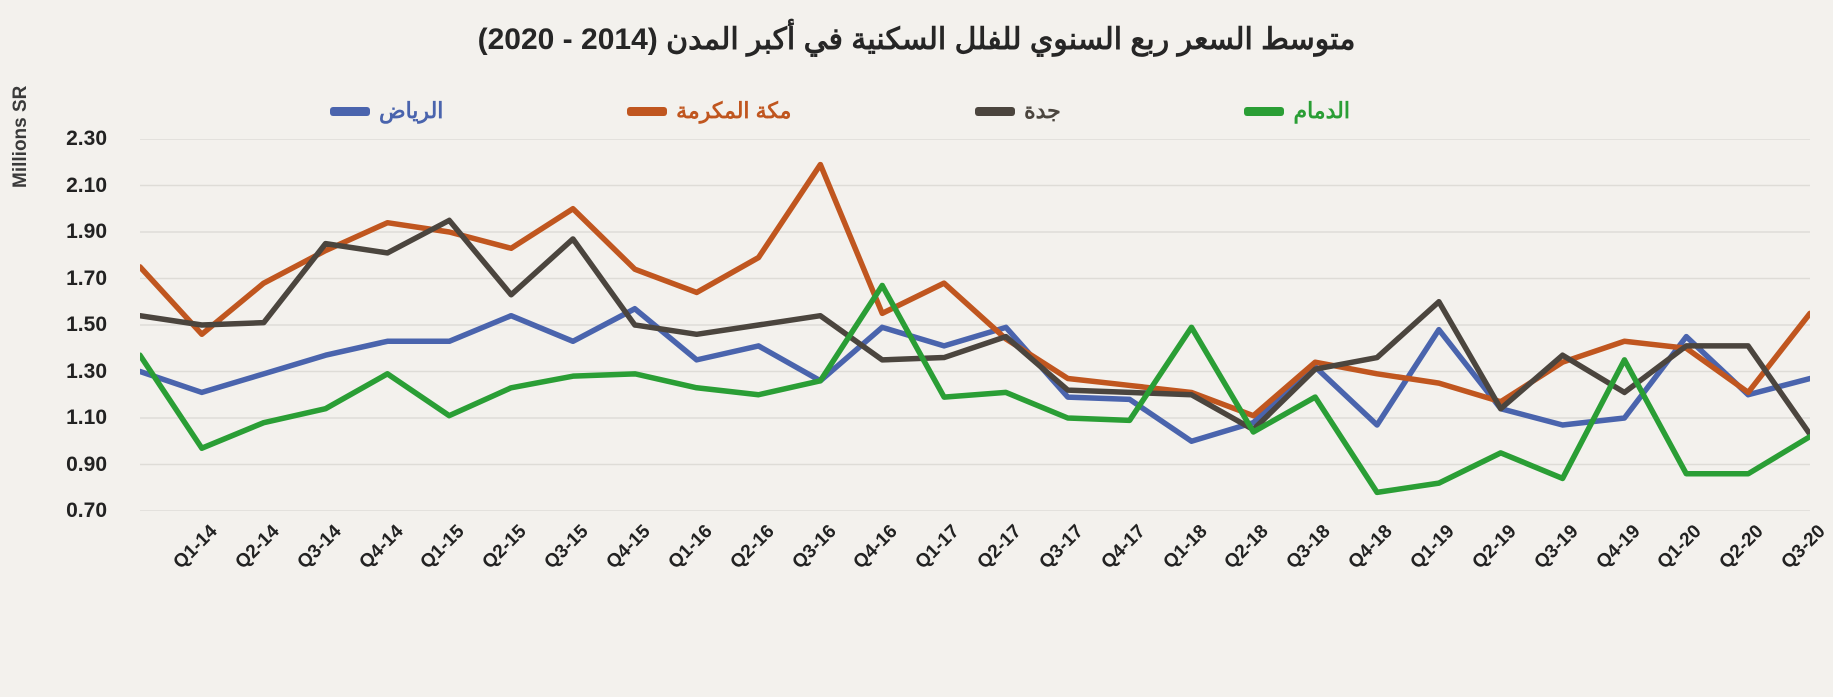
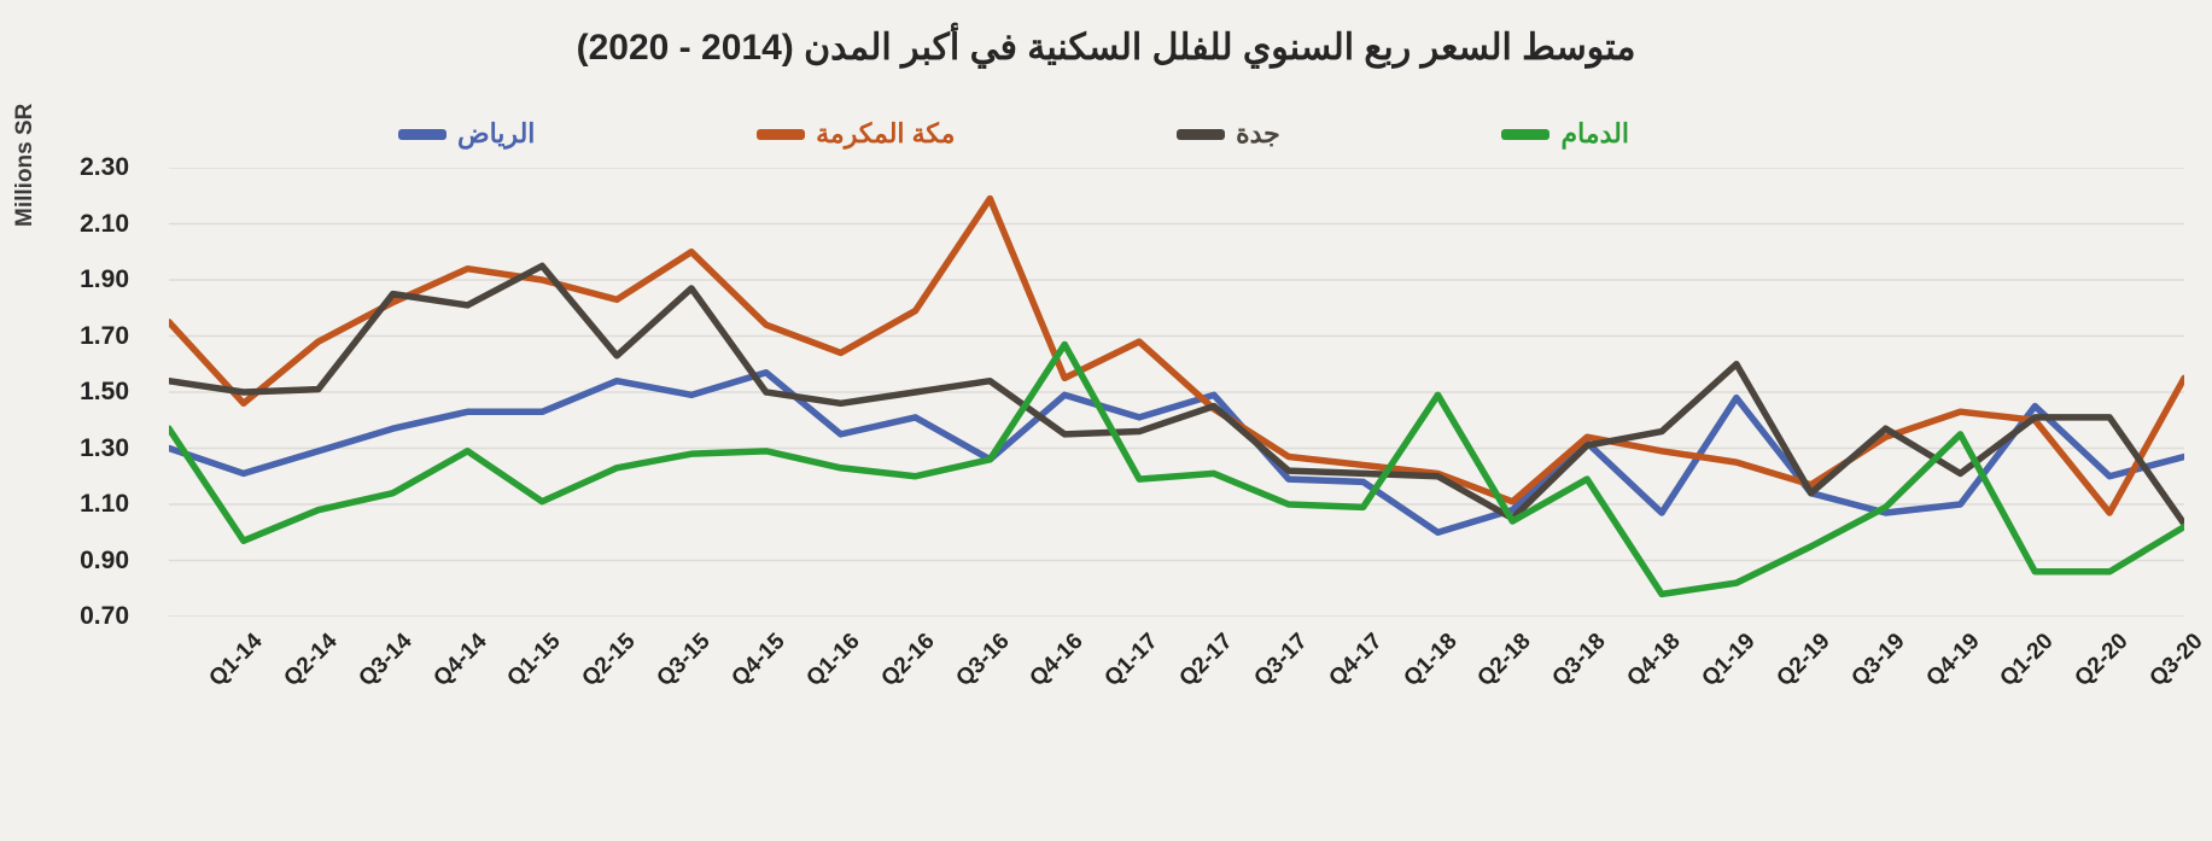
الرياض/Q4-15: 1.43 -> 1.49
الدمام/Q4-19: 0.84 -> 1.09
مكة المكرمة/Q3-20: 1.21 -> 1.07
